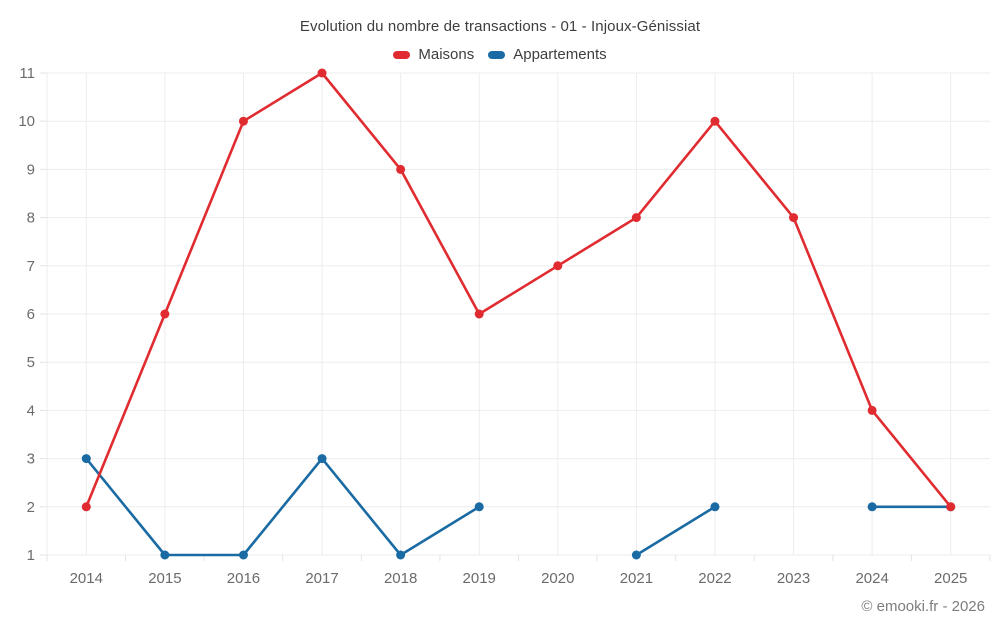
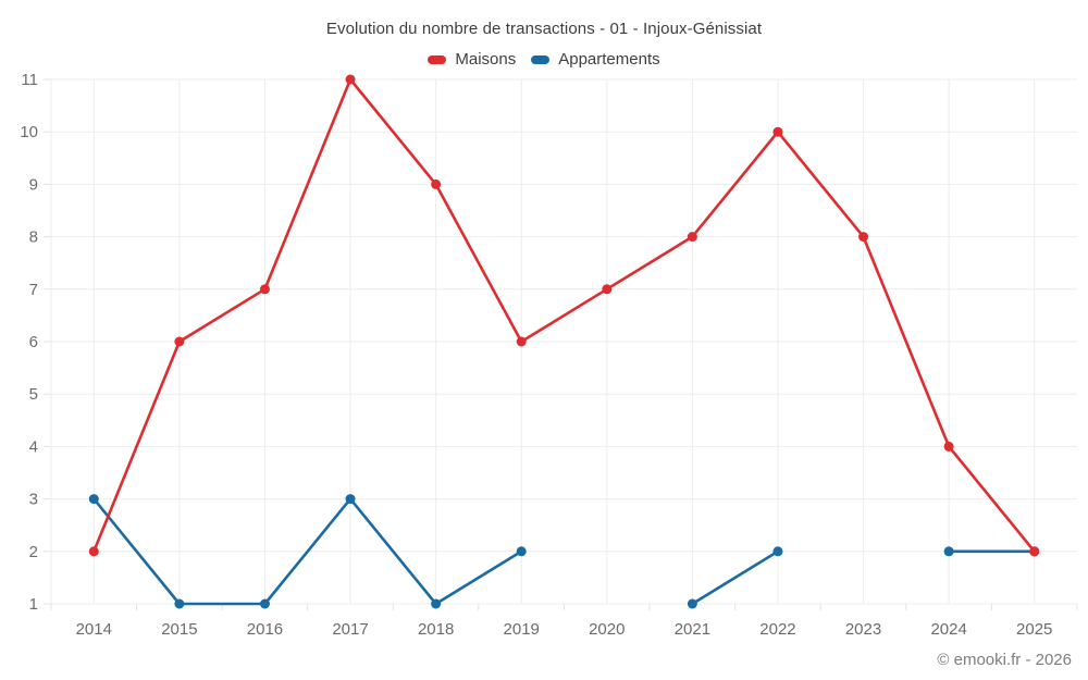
Maisons/2016: 10 -> 7
